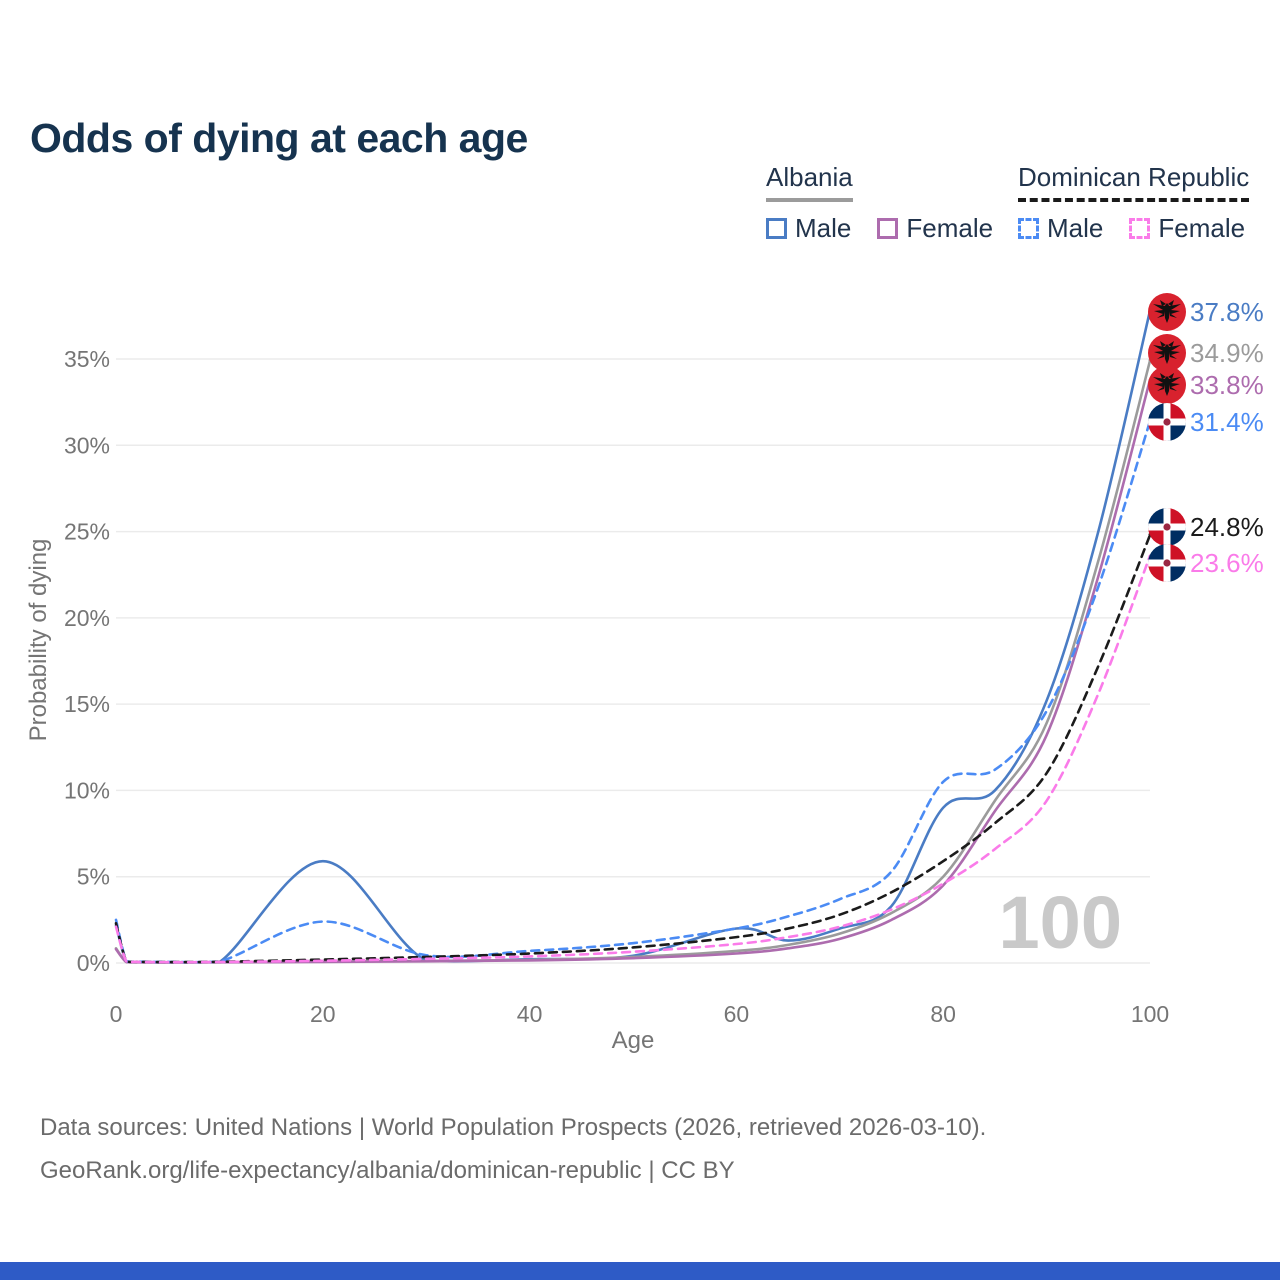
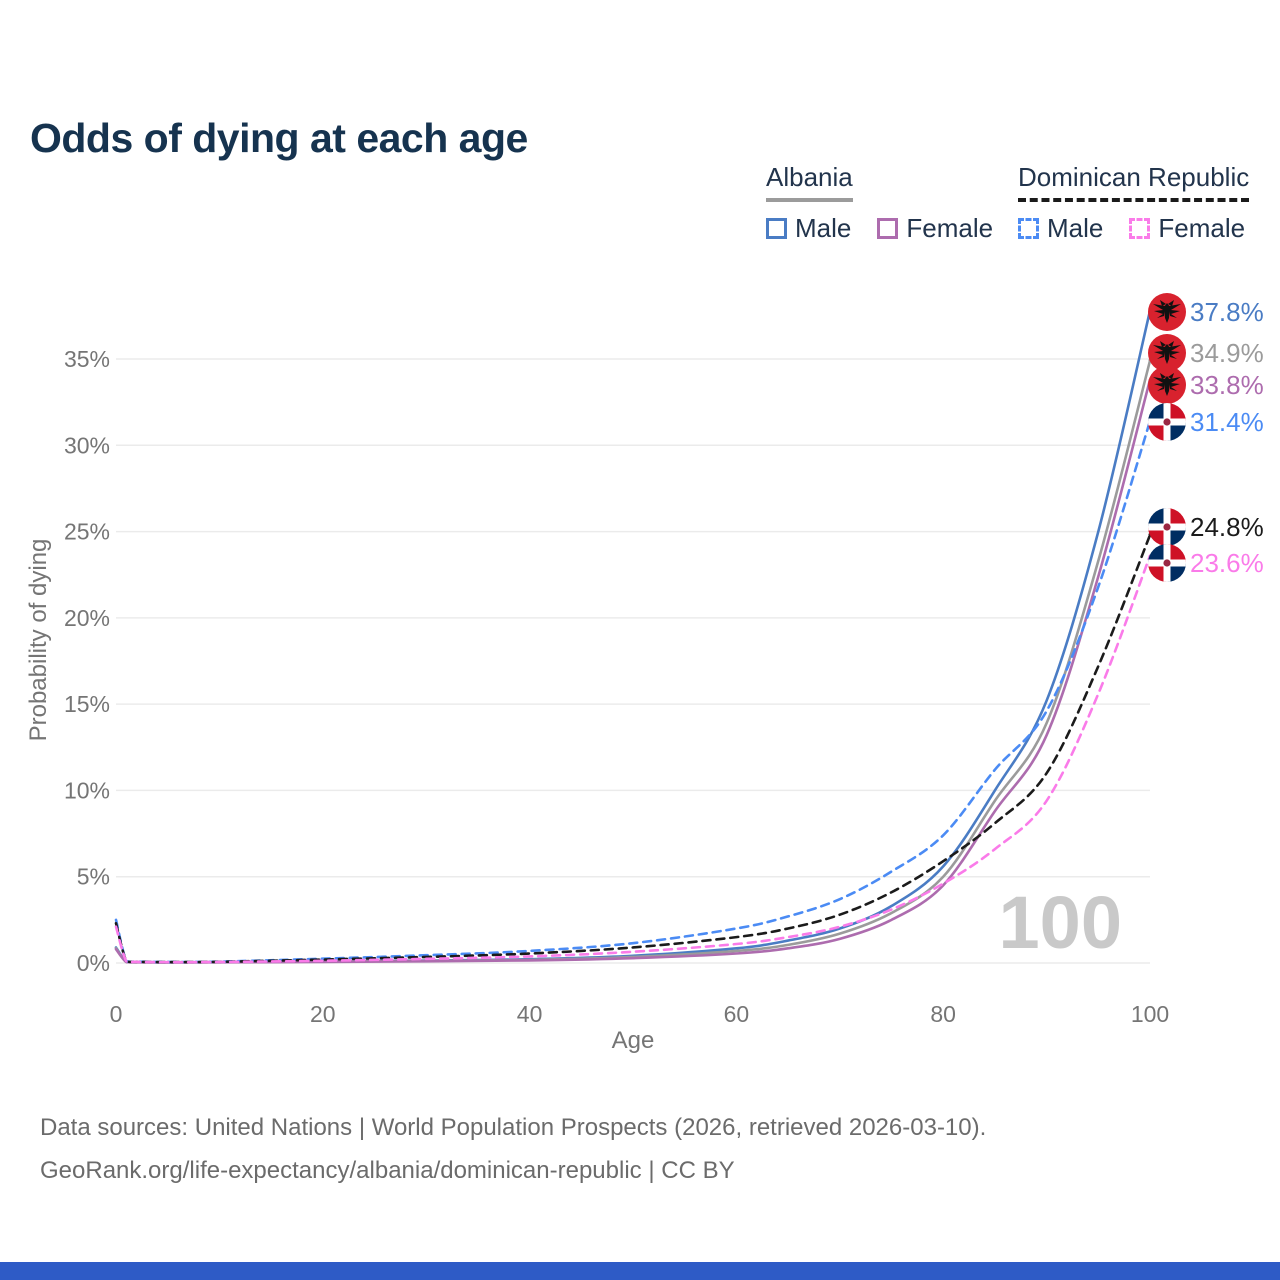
Albania Male/0: 2.2% -> 0.9%
Albania Male/20: 5.9% -> 0.1%
Dominican Republic Male/20: 2.4% -> 0.2%
Albania Male/60: 2.0% -> 0.8%
Albania Male/80: 9.0% -> 5.6%
Dominican Republic Male/80: 10.5% -> 7.4%
